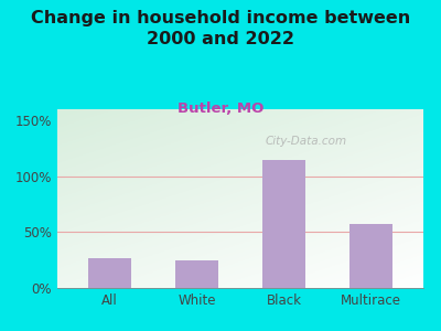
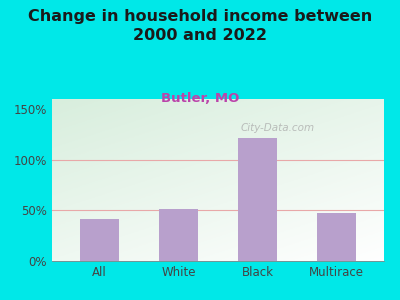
All: 27% -> 41%
White: 25% -> 51%
Black: 115% -> 121%
Multirace: 57% -> 47%
